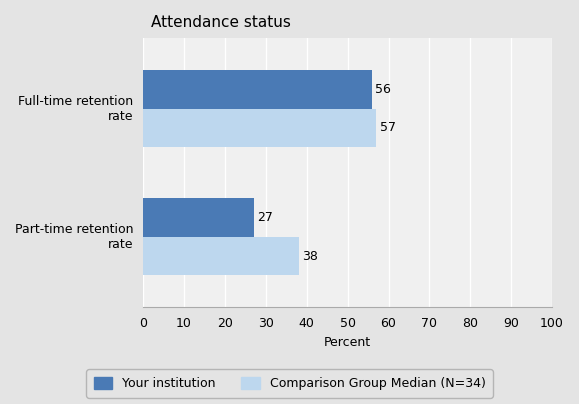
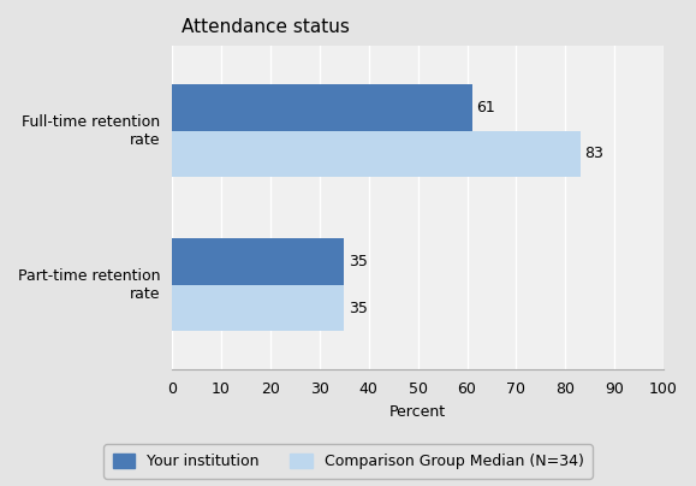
Your institution/Full-time retention rate: 56 -> 61
Comparison Group Median (N=34)/Full-time retention rate: 57 -> 83
Your institution/Part-time retention rate: 27 -> 35
Comparison Group Median (N=34)/Part-time retention rate: 38 -> 35
